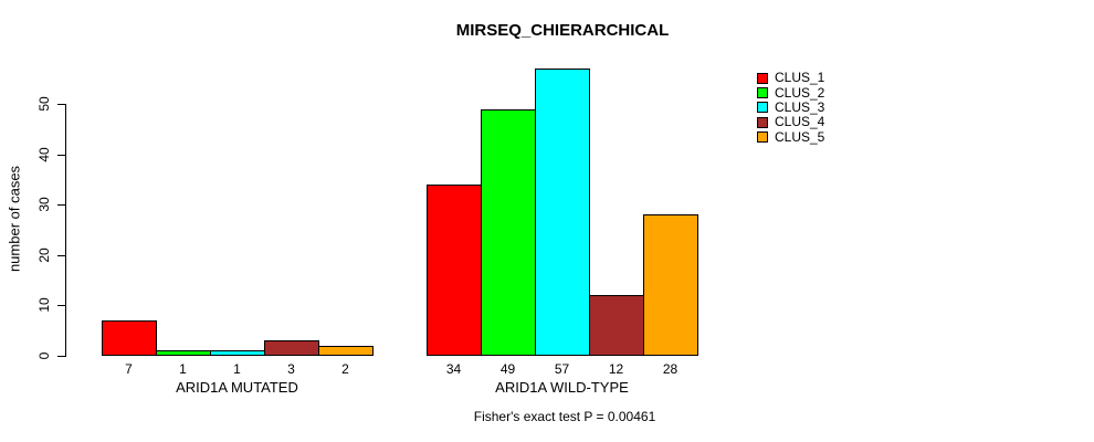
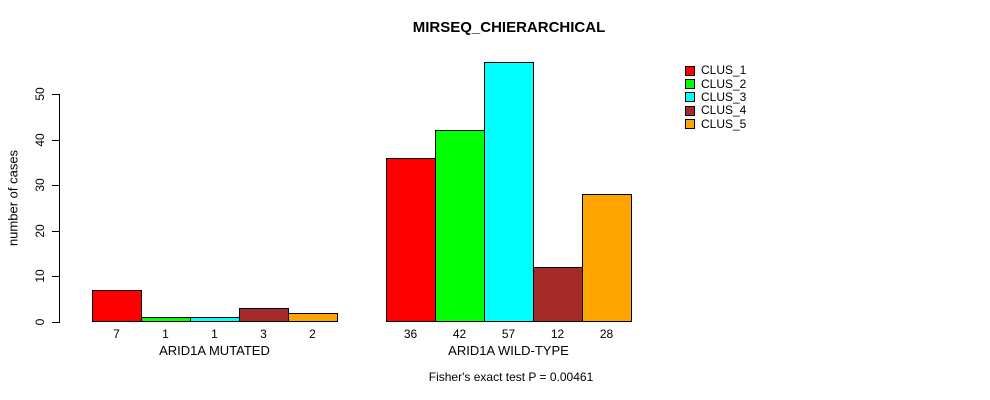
CLUS_1/ARID1A WILD-TYPE: 34 -> 36
CLUS_2/ARID1A WILD-TYPE: 49 -> 42
